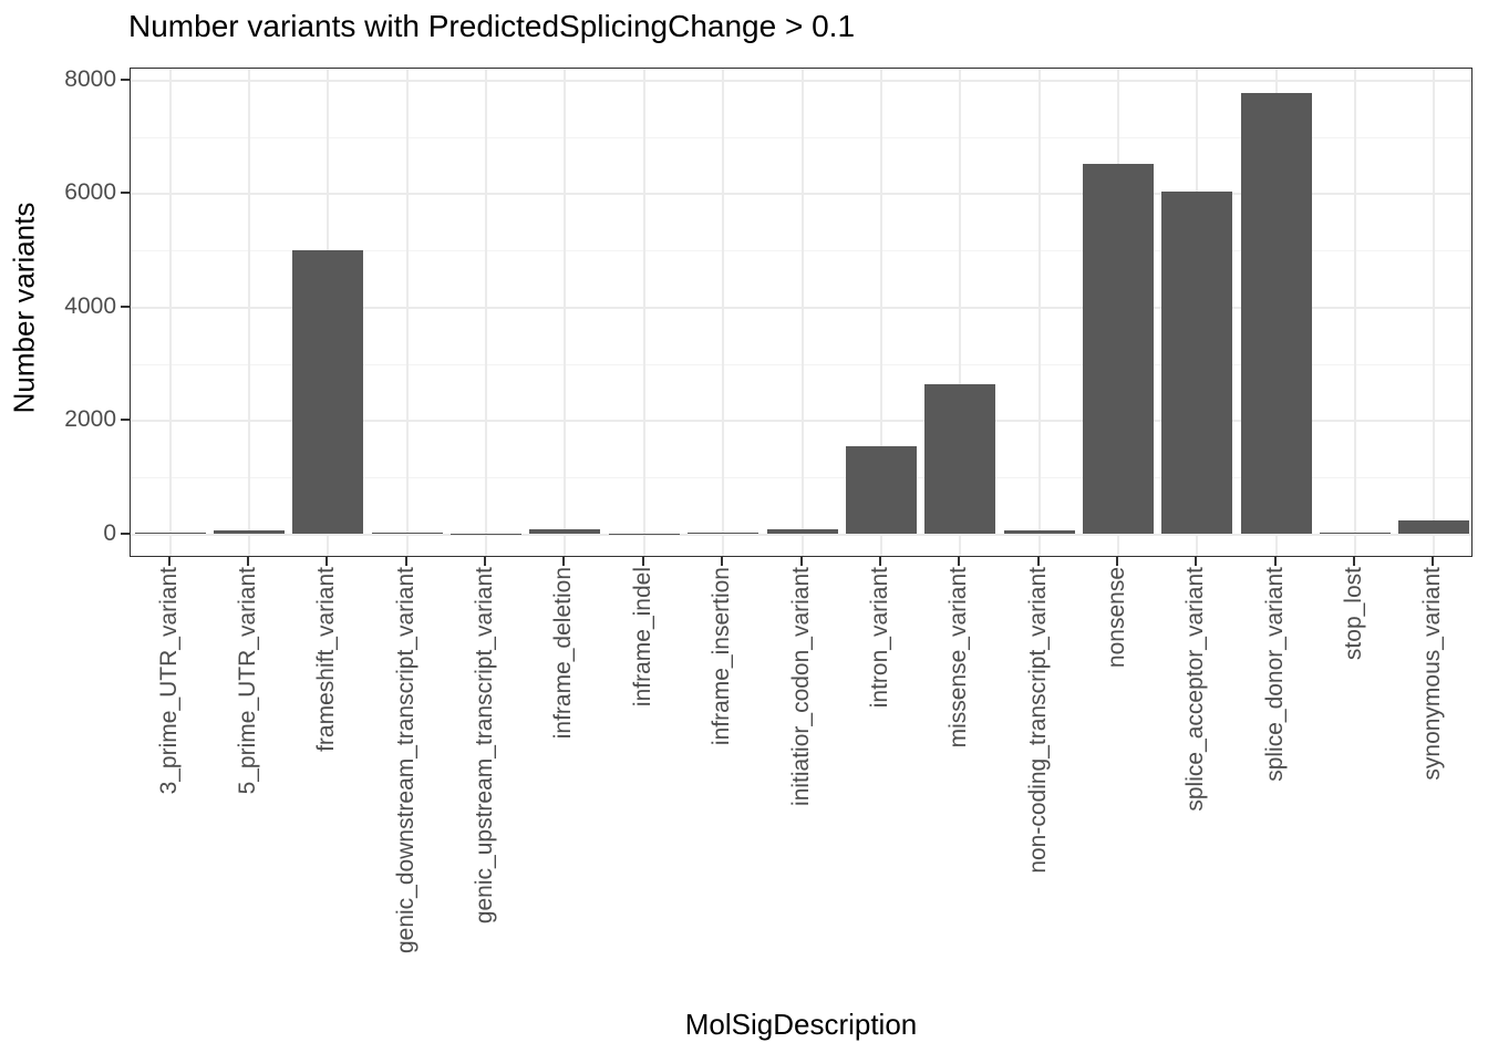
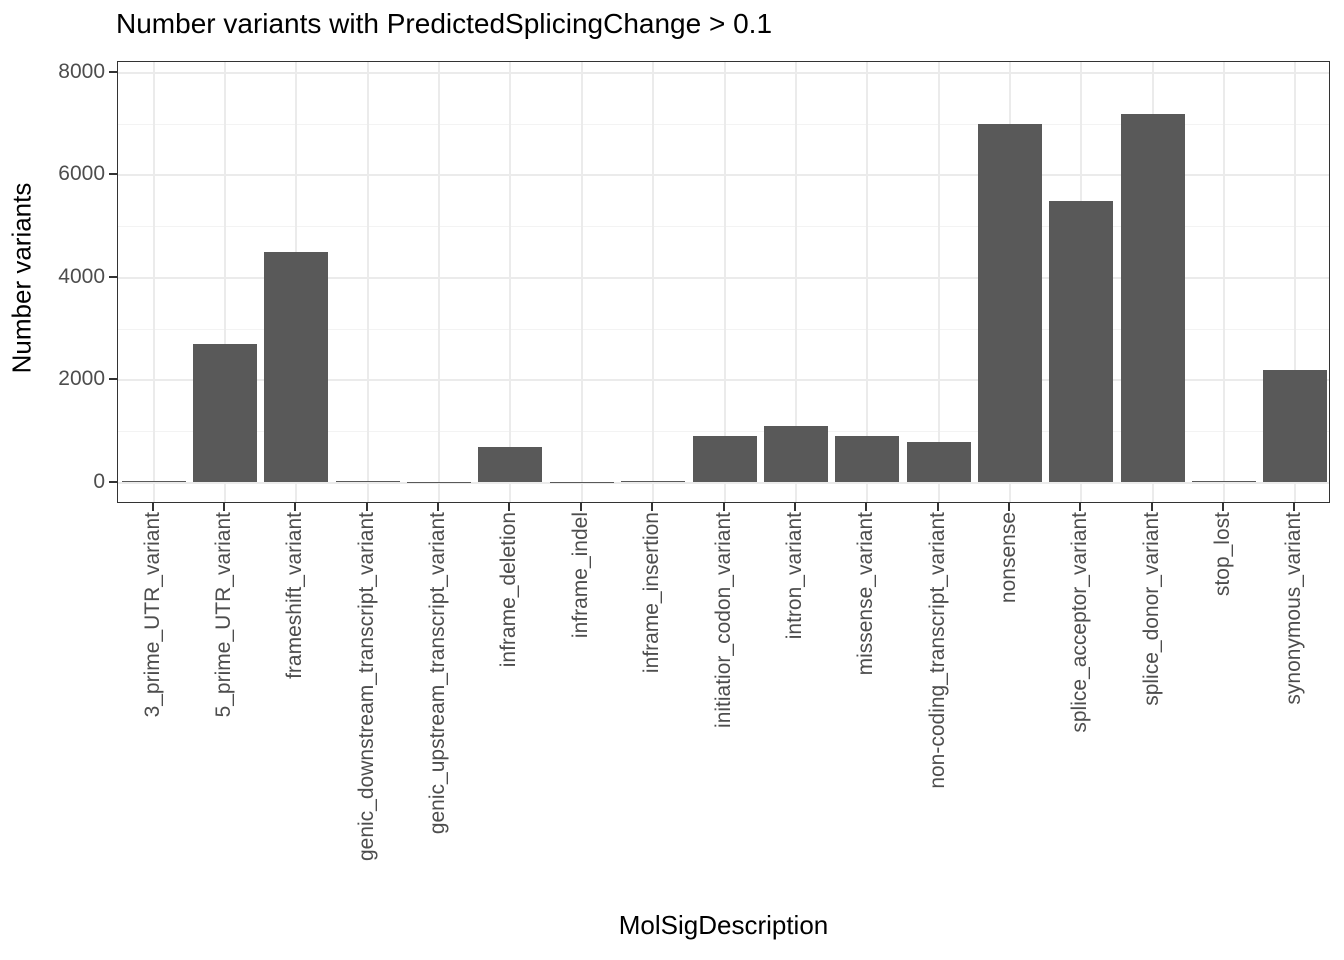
5_prime_UTR_variant: 100 -> 2700
frameshift_variant: 5000 -> 4500
inframe_deletion: 100 -> 700
initiatior_codon_variant: 100 -> 900
intron_variant: 1600 -> 1100
missense_variant: 2600 -> 900
non-coding_transcript_variant: 100 -> 800
nonsense: 6500 -> 7000
splice_acceptor_variant: 6000 -> 5500
splice_donor_variant: 7800 -> 7200
synonymous_variant: 200 -> 2200
